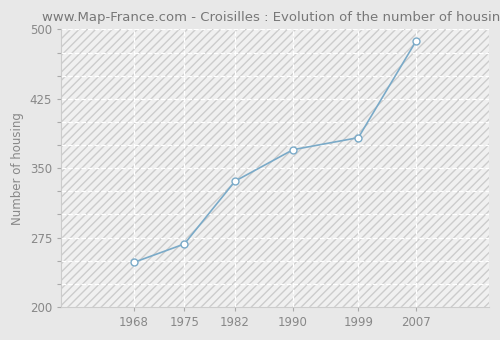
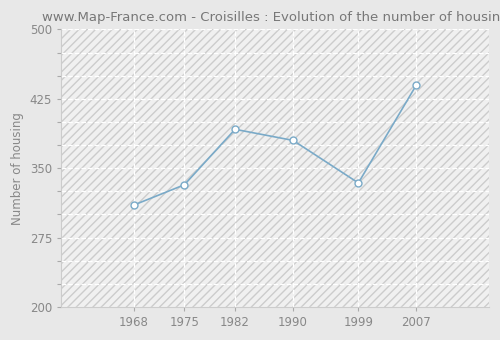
1968: 248 -> 310
1975: 268 -> 332
1982: 336 -> 392
1990: 370 -> 380
1999: 383 -> 334
2007: 488 -> 440
